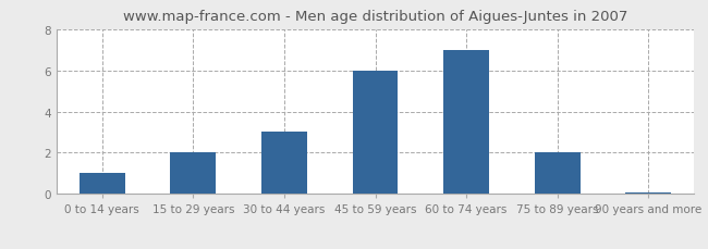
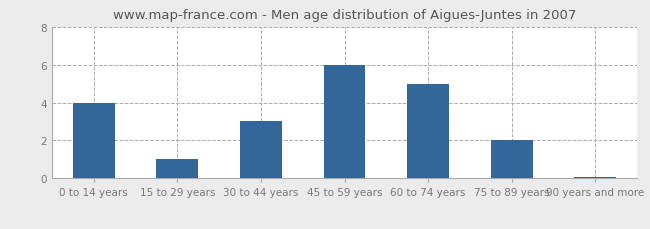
0 to 14 years: 1.0 -> 4.0
15 to 29 years: 2.0 -> 1.0
60 to 74 years: 7.0 -> 5.0
